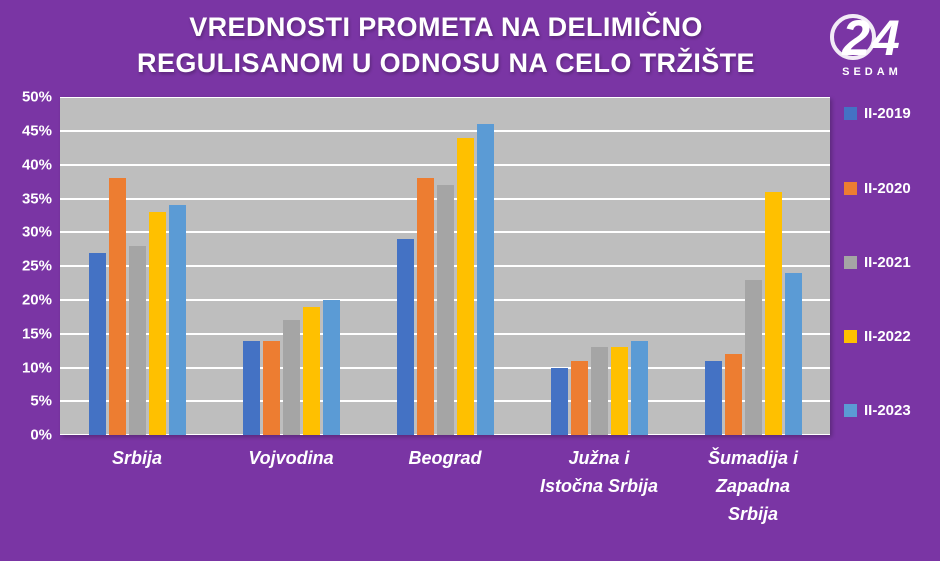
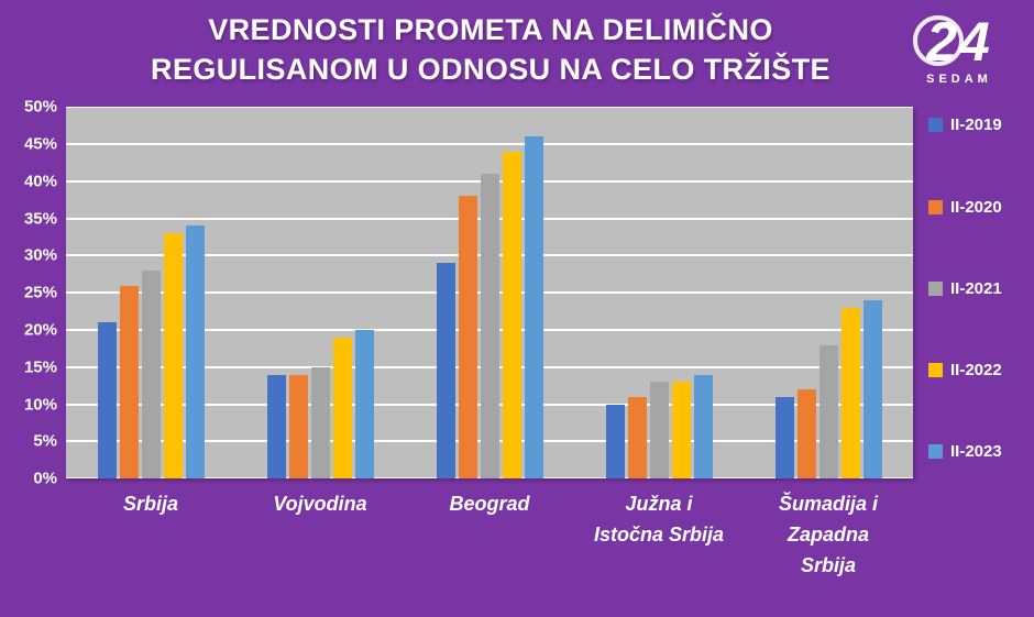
II-2019/Srbija: 27% -> 21%
II-2020/Srbija: 38% -> 26%
II-2021/Vojvodina: 17% -> 15%
II-2021/Beograd: 37% -> 41%
II-2021/Šumadija i Zapadna Srbija: 23% -> 18%
II-2022/Šumadija i Zapadna Srbija: 36% -> 23%
